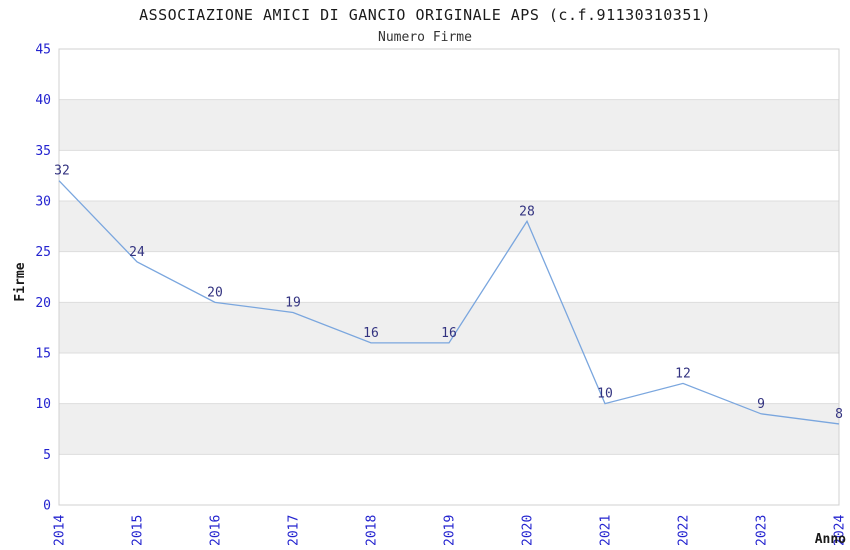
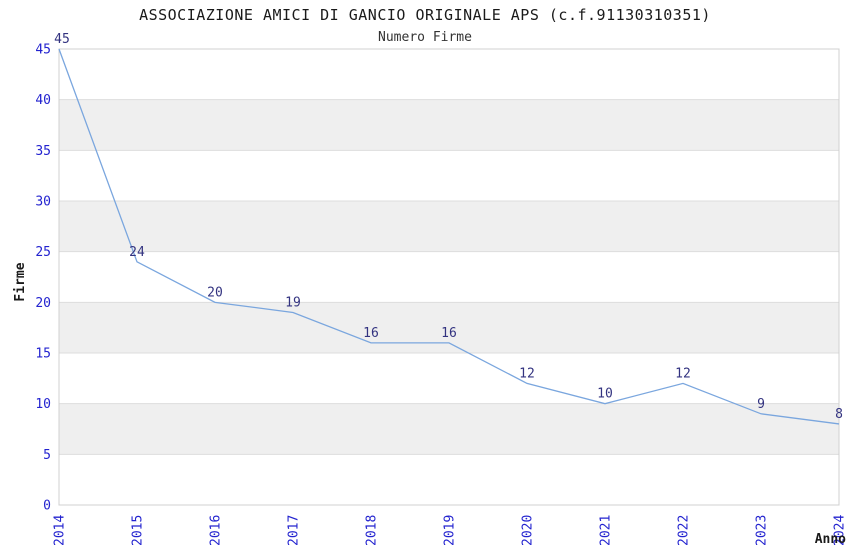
2014: 32 -> 45
2020: 28 -> 12
